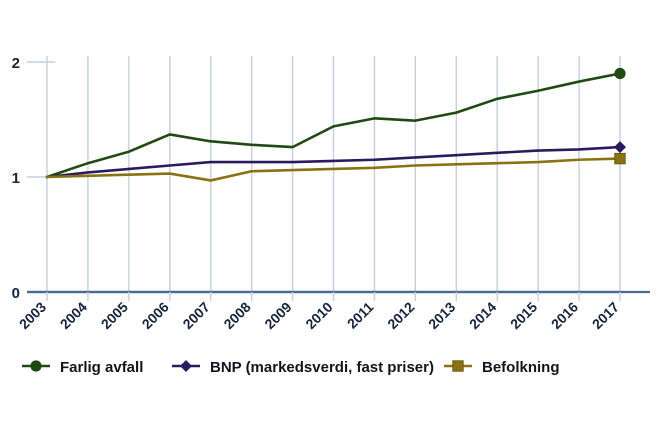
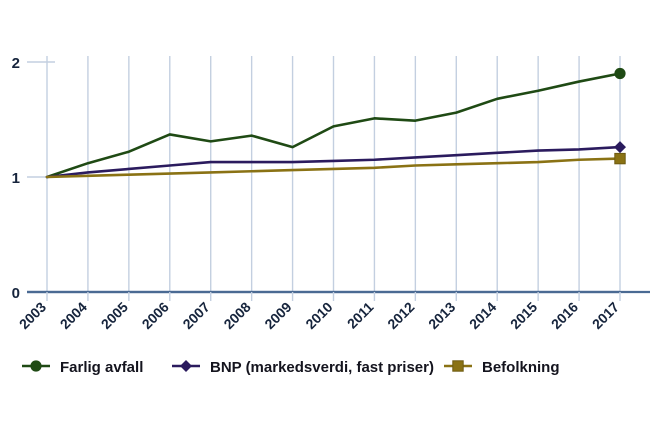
Befolkning/2007: 0.97 -> 1.04
Farlig avfall/2008: 1.28 -> 1.36
